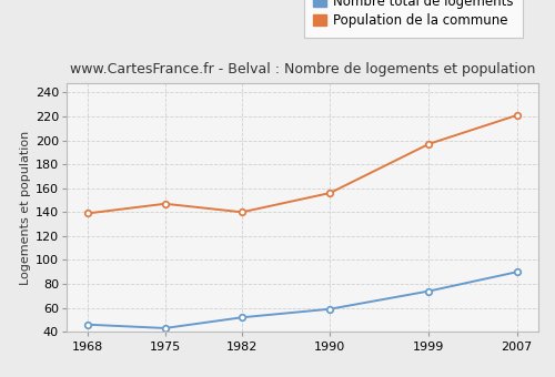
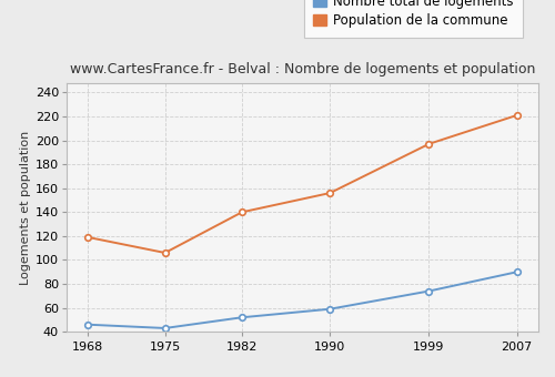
Population de la commune/1968: 139 -> 119
Population de la commune/1975: 147 -> 106
